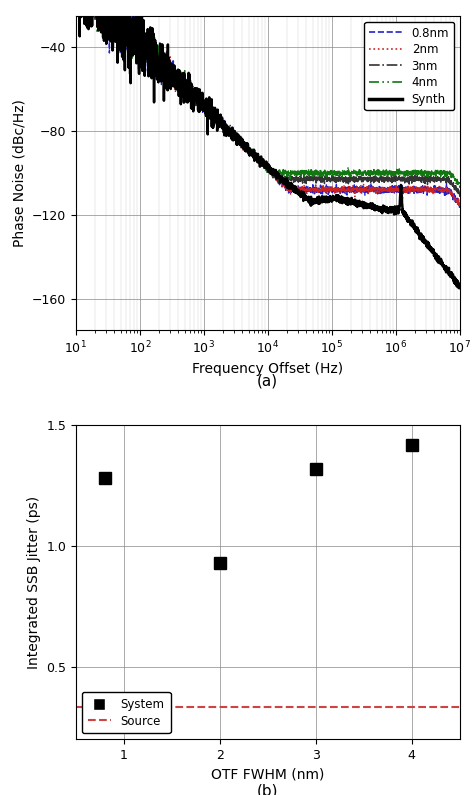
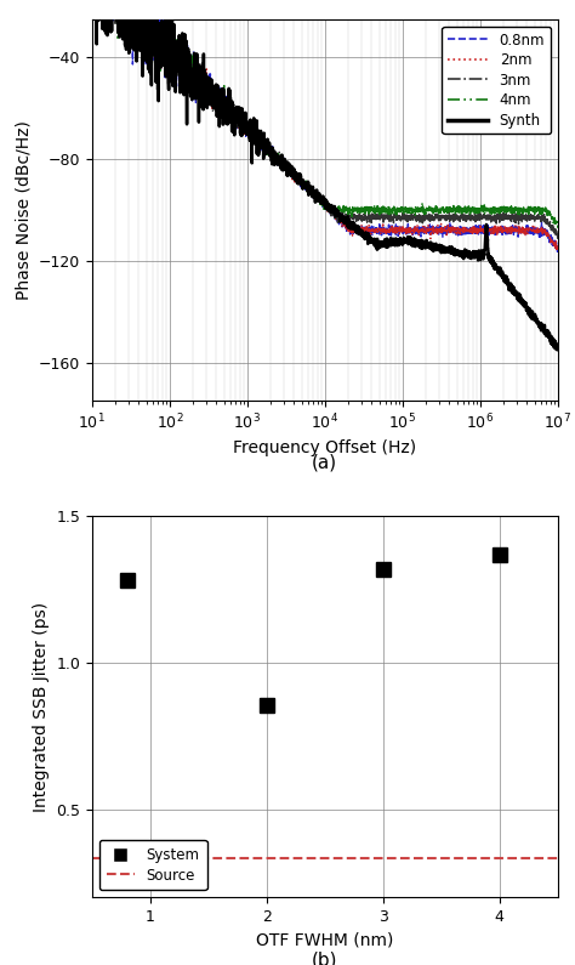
2: 0.930 -> 0.855
4: 1.420 -> 1.370
